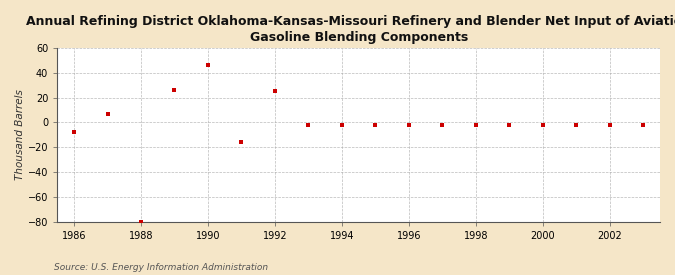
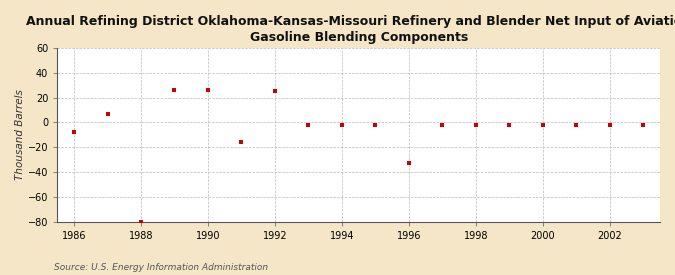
1990: 46 -> 26
1996: -2 -> -33
